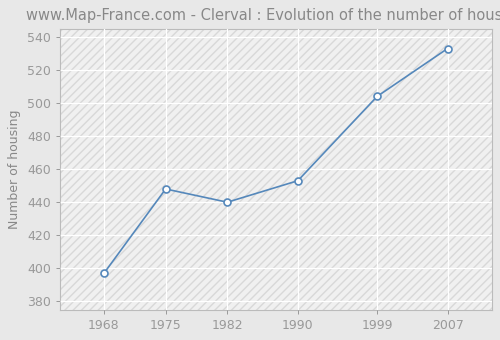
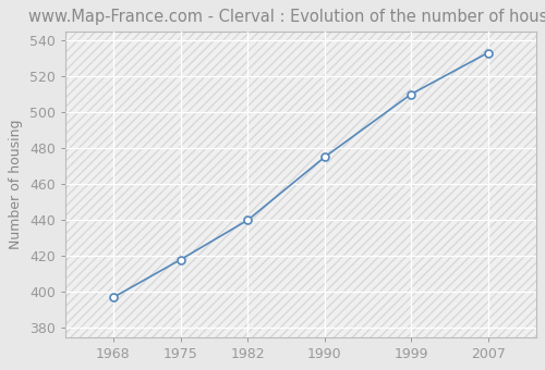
1975: 448 -> 418
1990: 453 -> 475
1999: 504 -> 510
